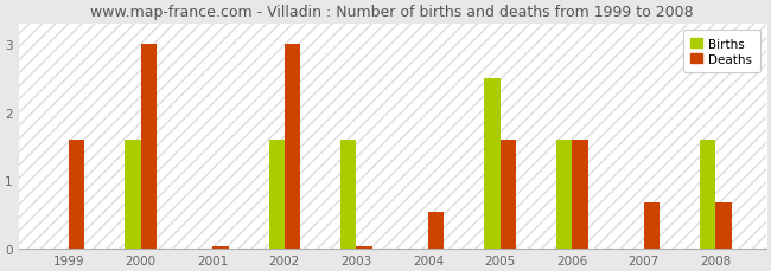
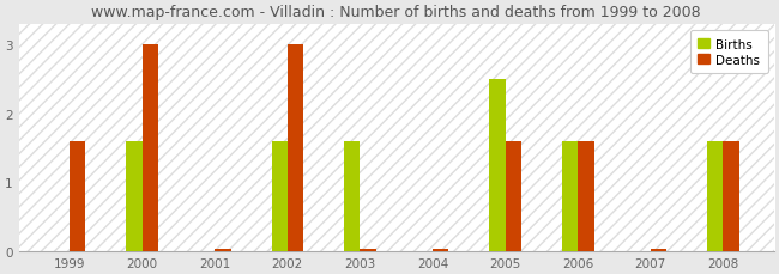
Deaths/2004: 0.54 -> 0.03
Deaths/2007: 0.68 -> 0.03
Deaths/2008: 0.68 -> 1.60
